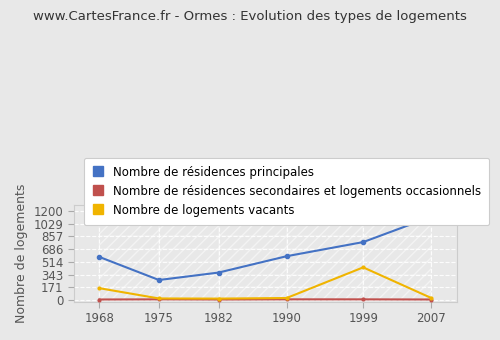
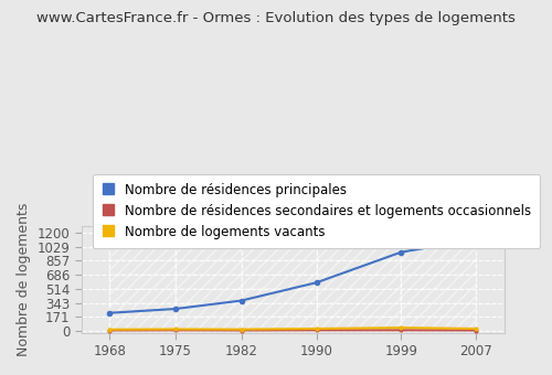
Nombre de résidences principales/1968: 580 -> 220
Nombre de logements vacants/1968: 160 -> 20
Nombre de résidences principales/1999: 780 -> 960
Nombre de logements vacants/1999: 440 -> 40
